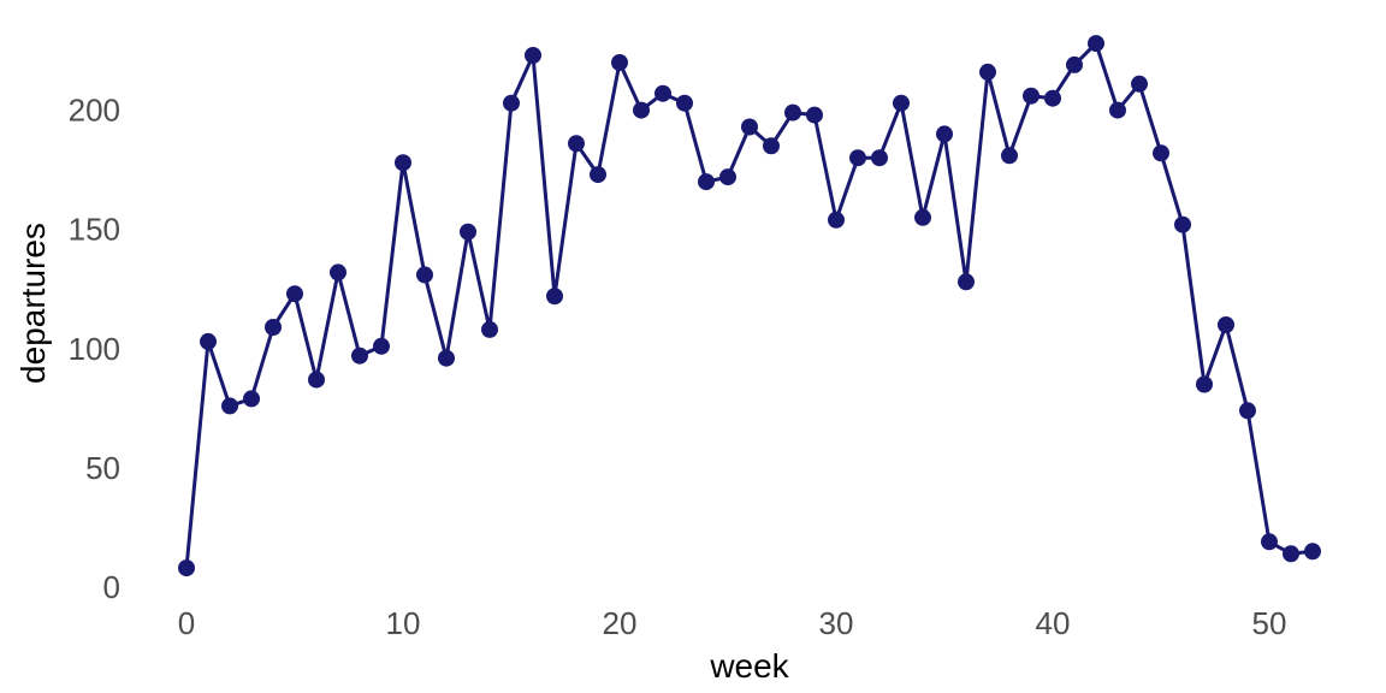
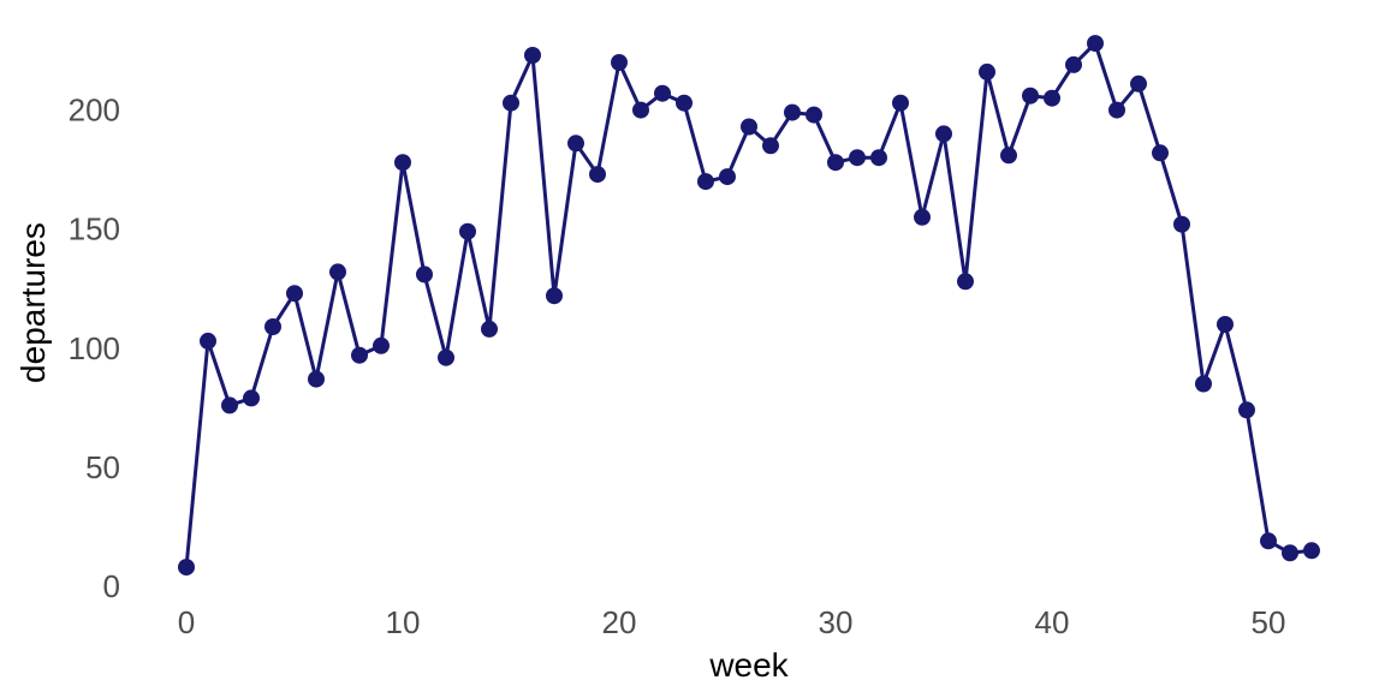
30: 154 -> 178
